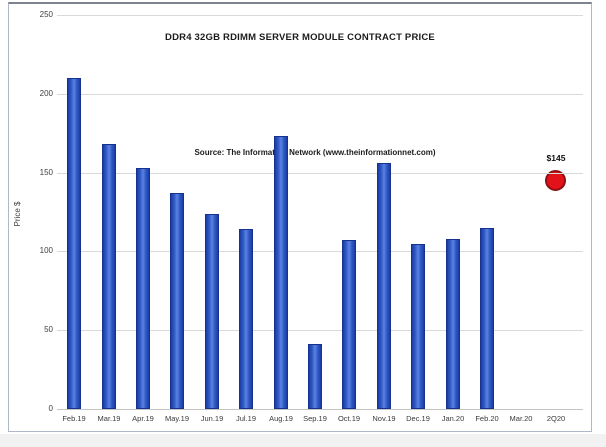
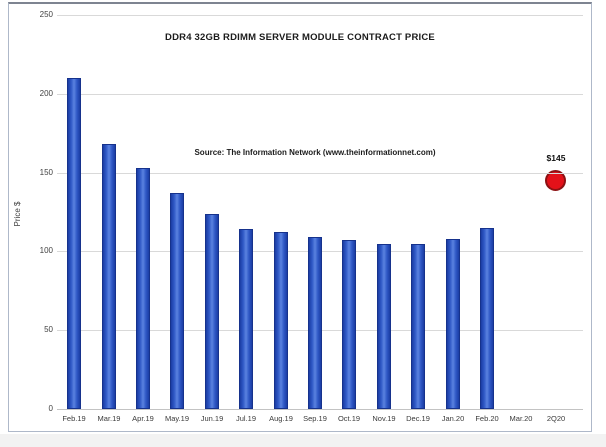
Aug.19: 173 -> 112
Sep.19: 41 -> 109
Nov.19: 156 -> 105
